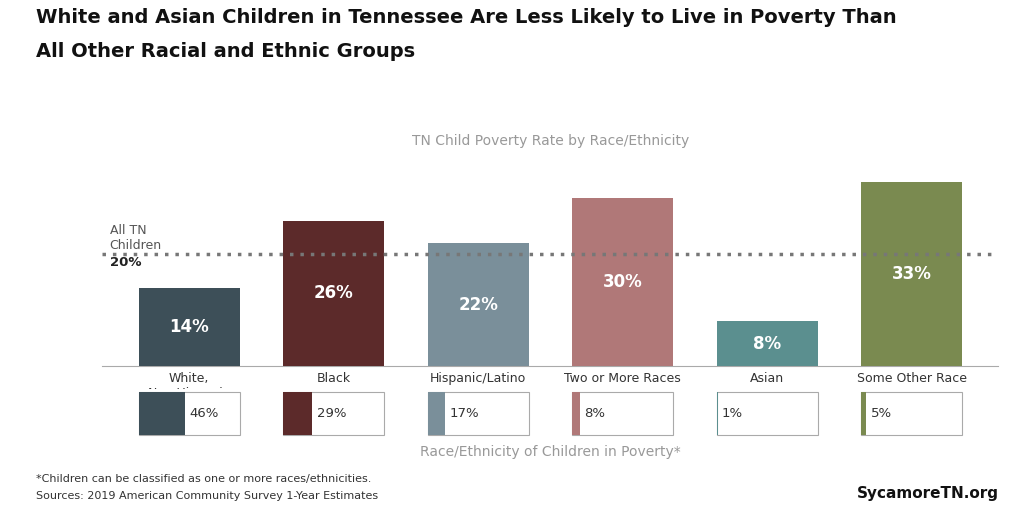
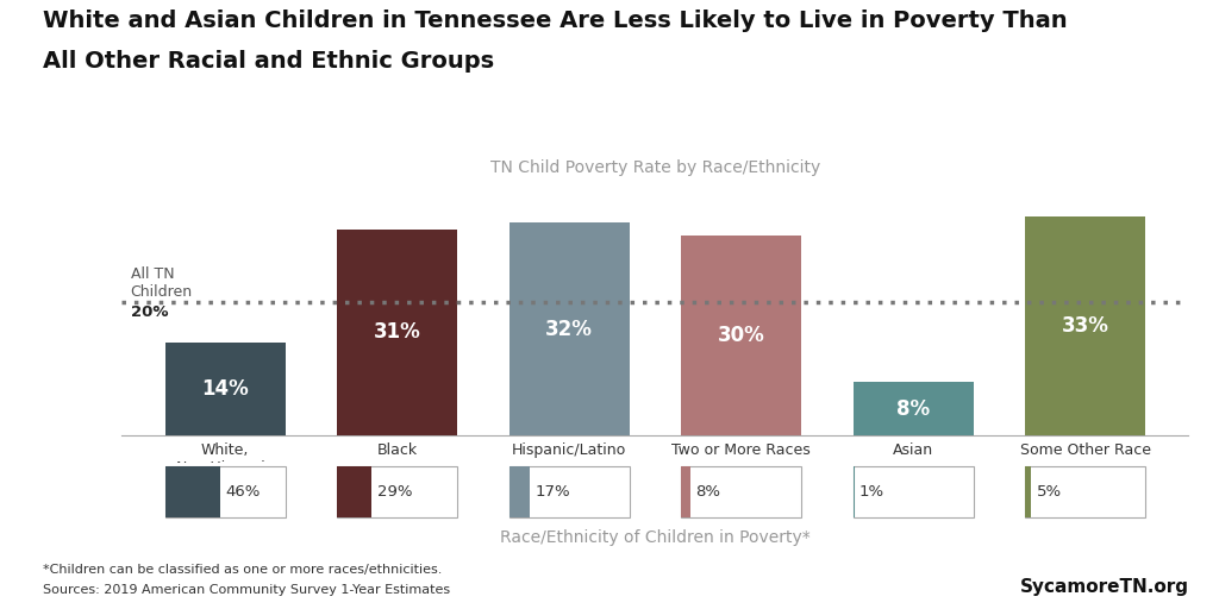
Black: 26% -> 31%
Hispanic/Latino: 22% -> 32%
